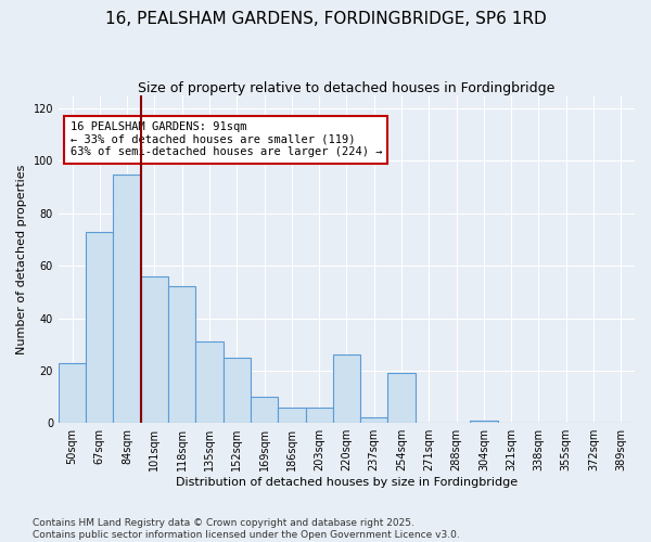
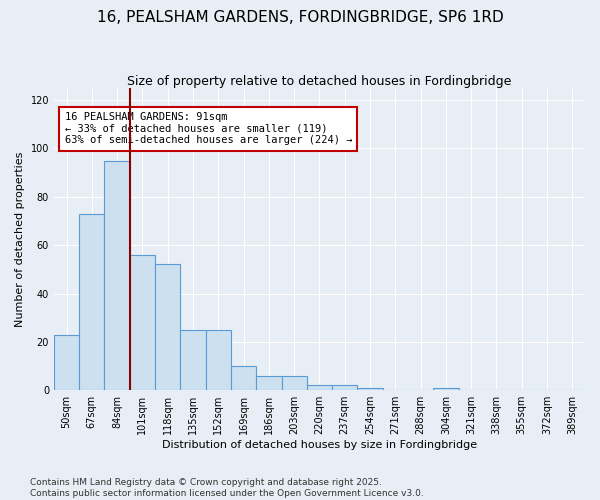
135sqm: 31 -> 25
220sqm: 26 -> 2
254sqm: 19 -> 1
